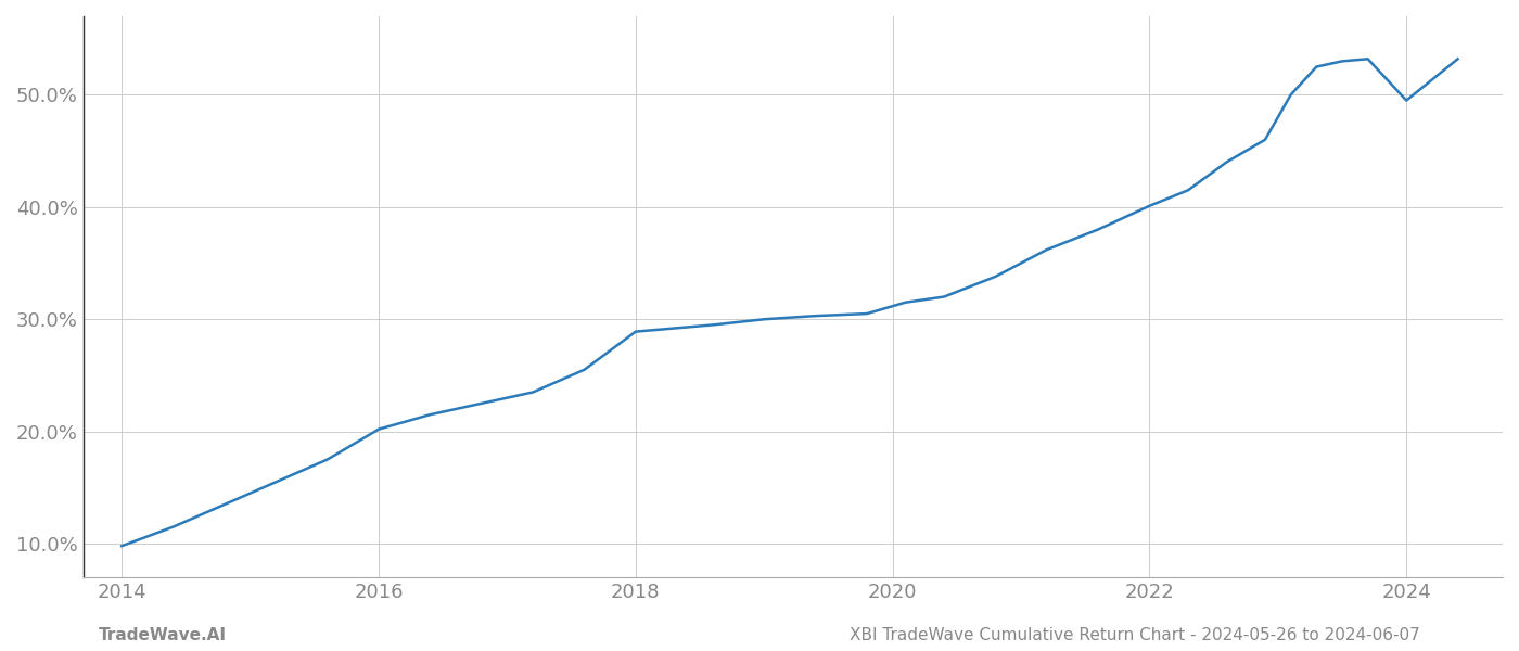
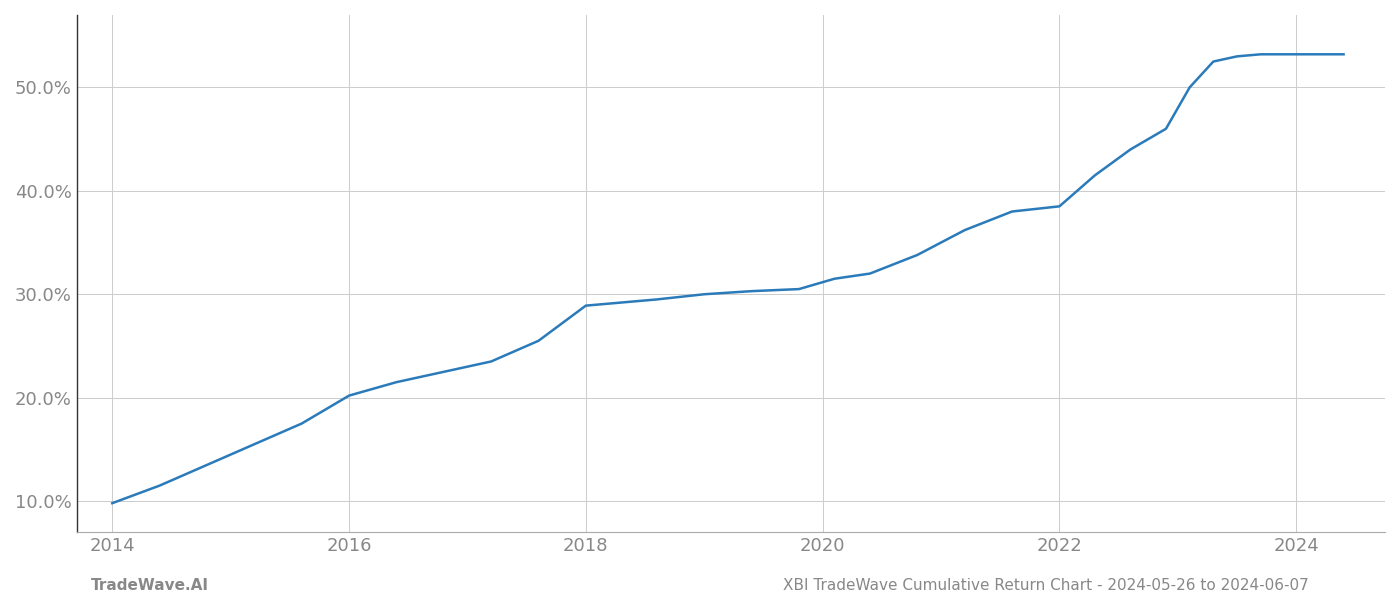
2022: 40.1% -> 38.5%
2024: 49.5% -> 53.2%
